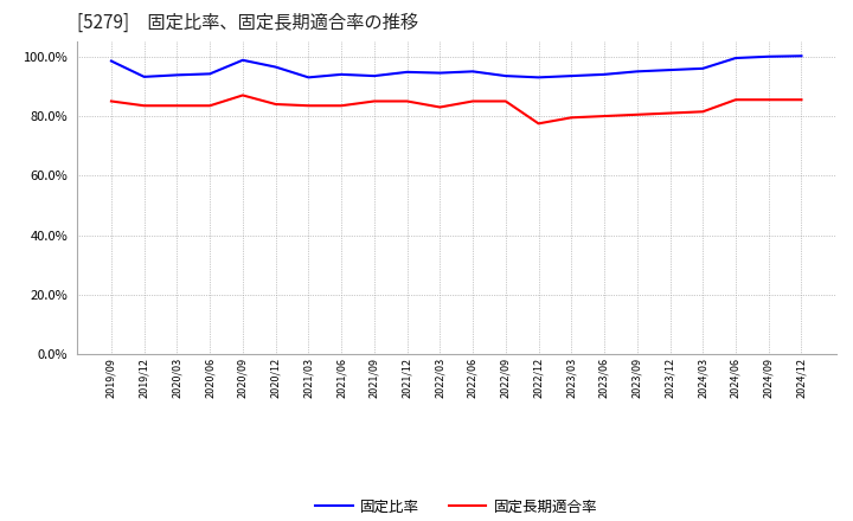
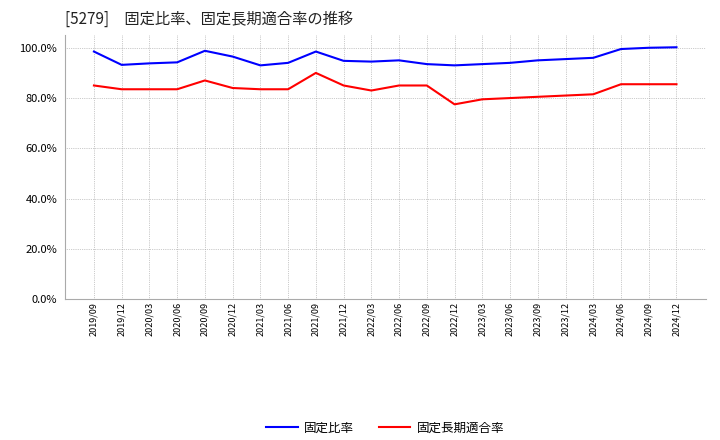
固定比率/2021/09: 93.5% -> 98.5%
固定長期適合率/2021/09: 85.0% -> 90.0%
